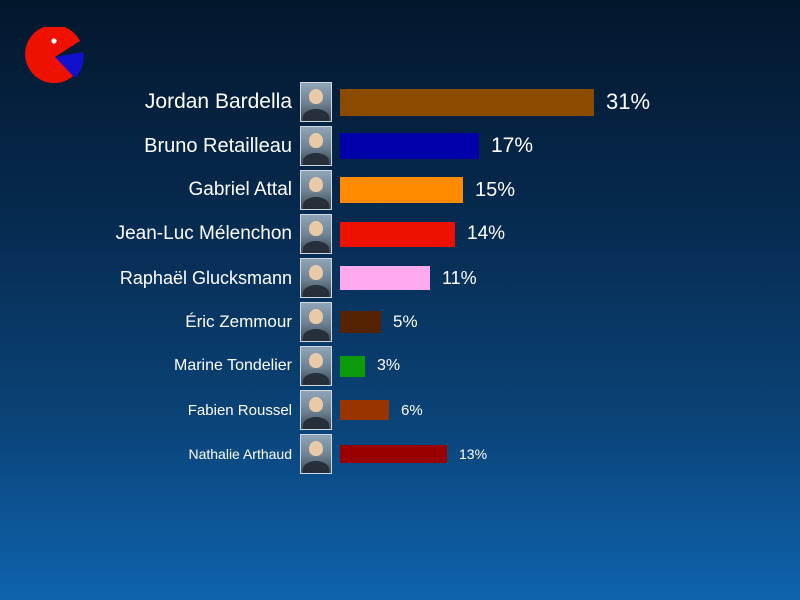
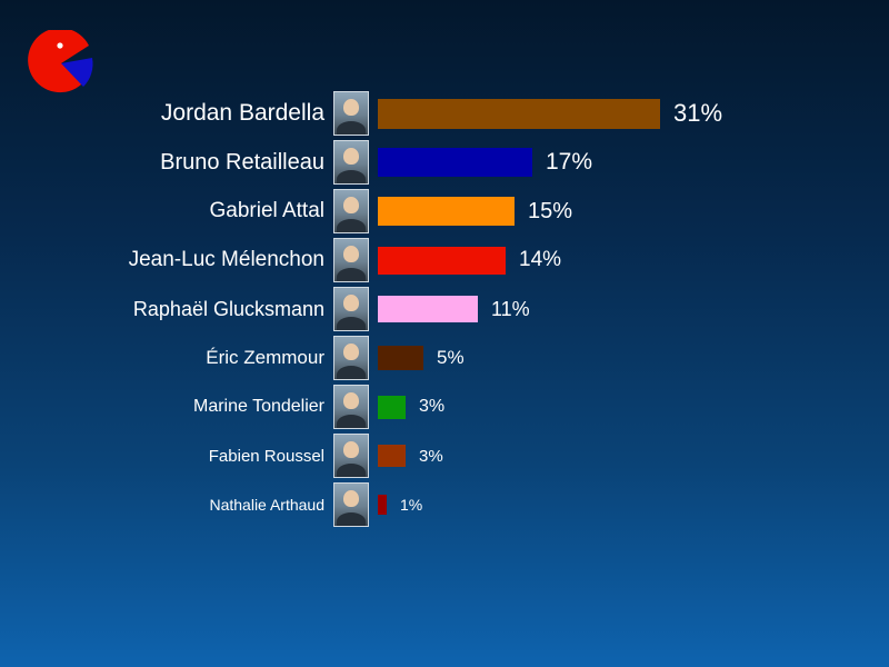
Fabien Roussel: 6% -> 3%
Nathalie Arthaud: 13% -> 1%
